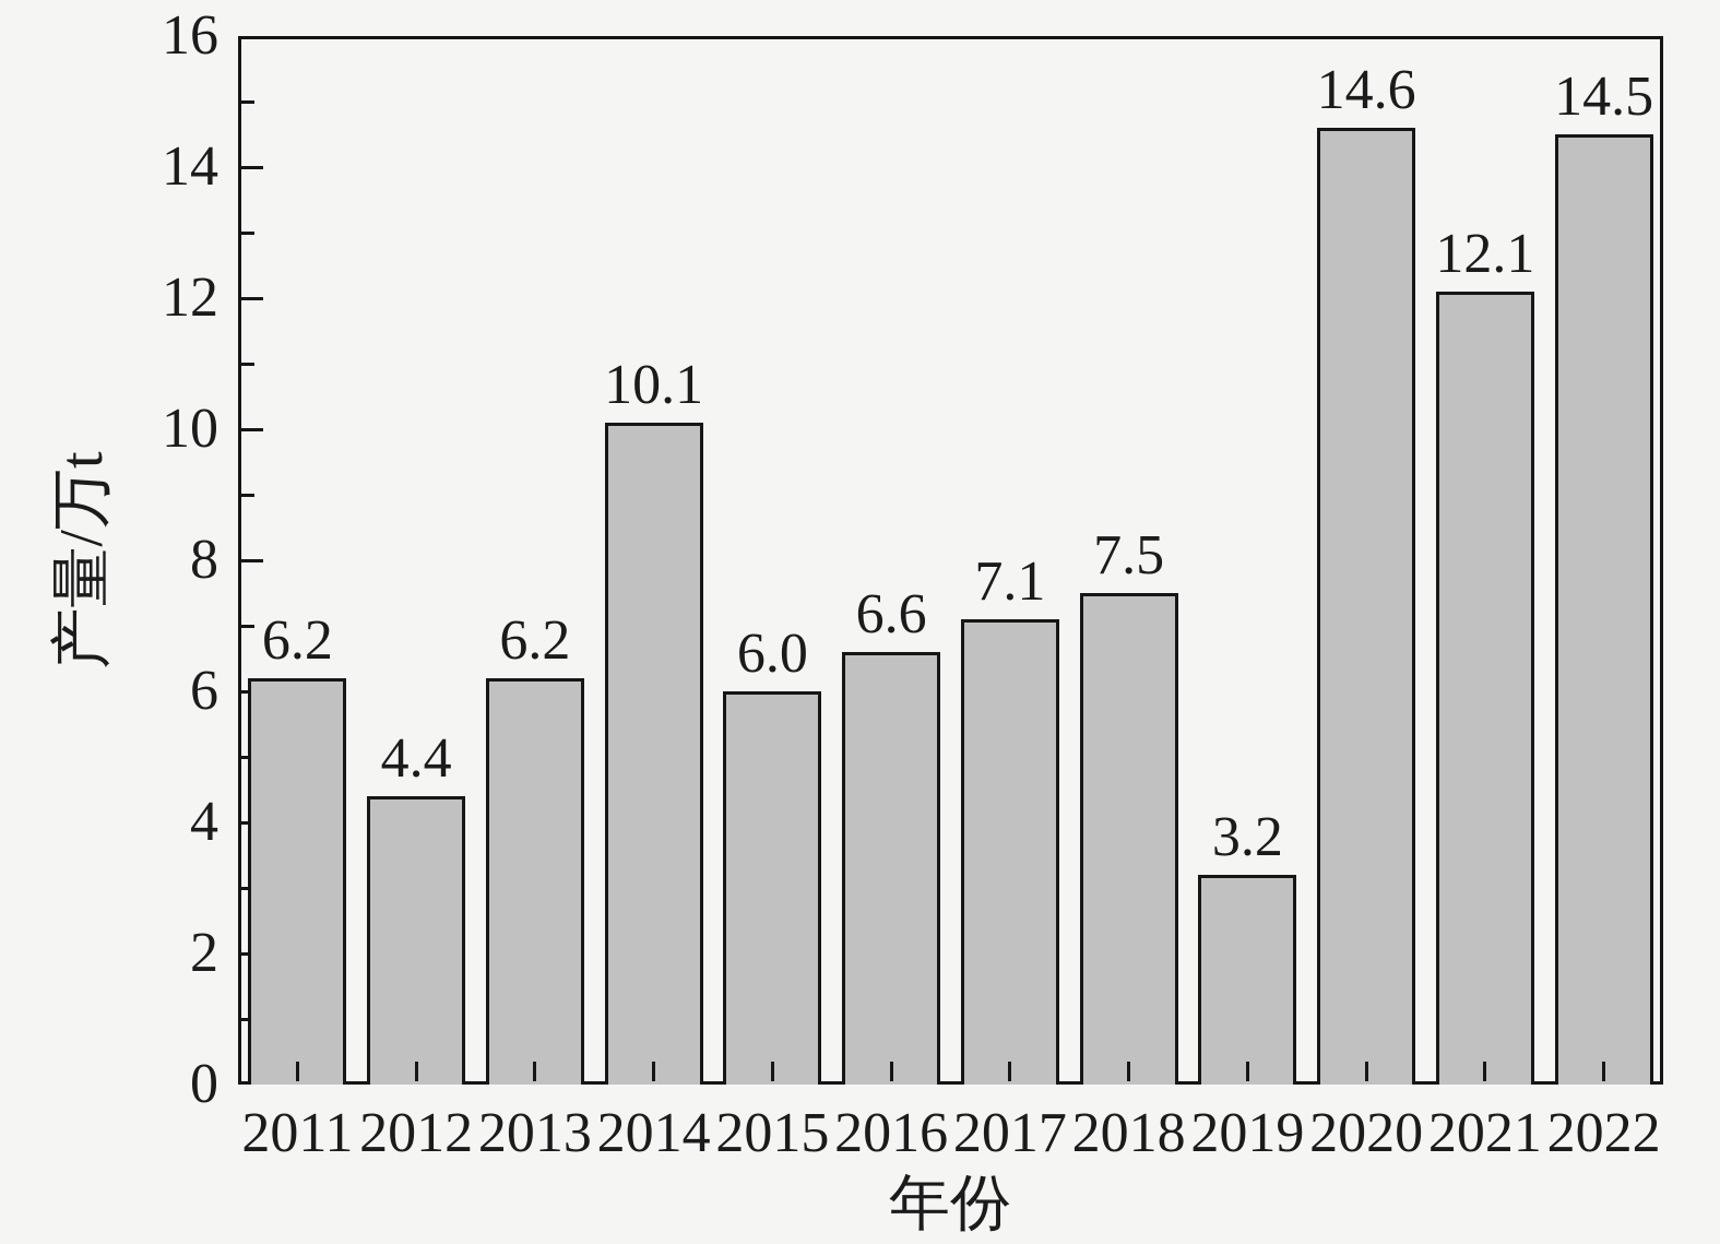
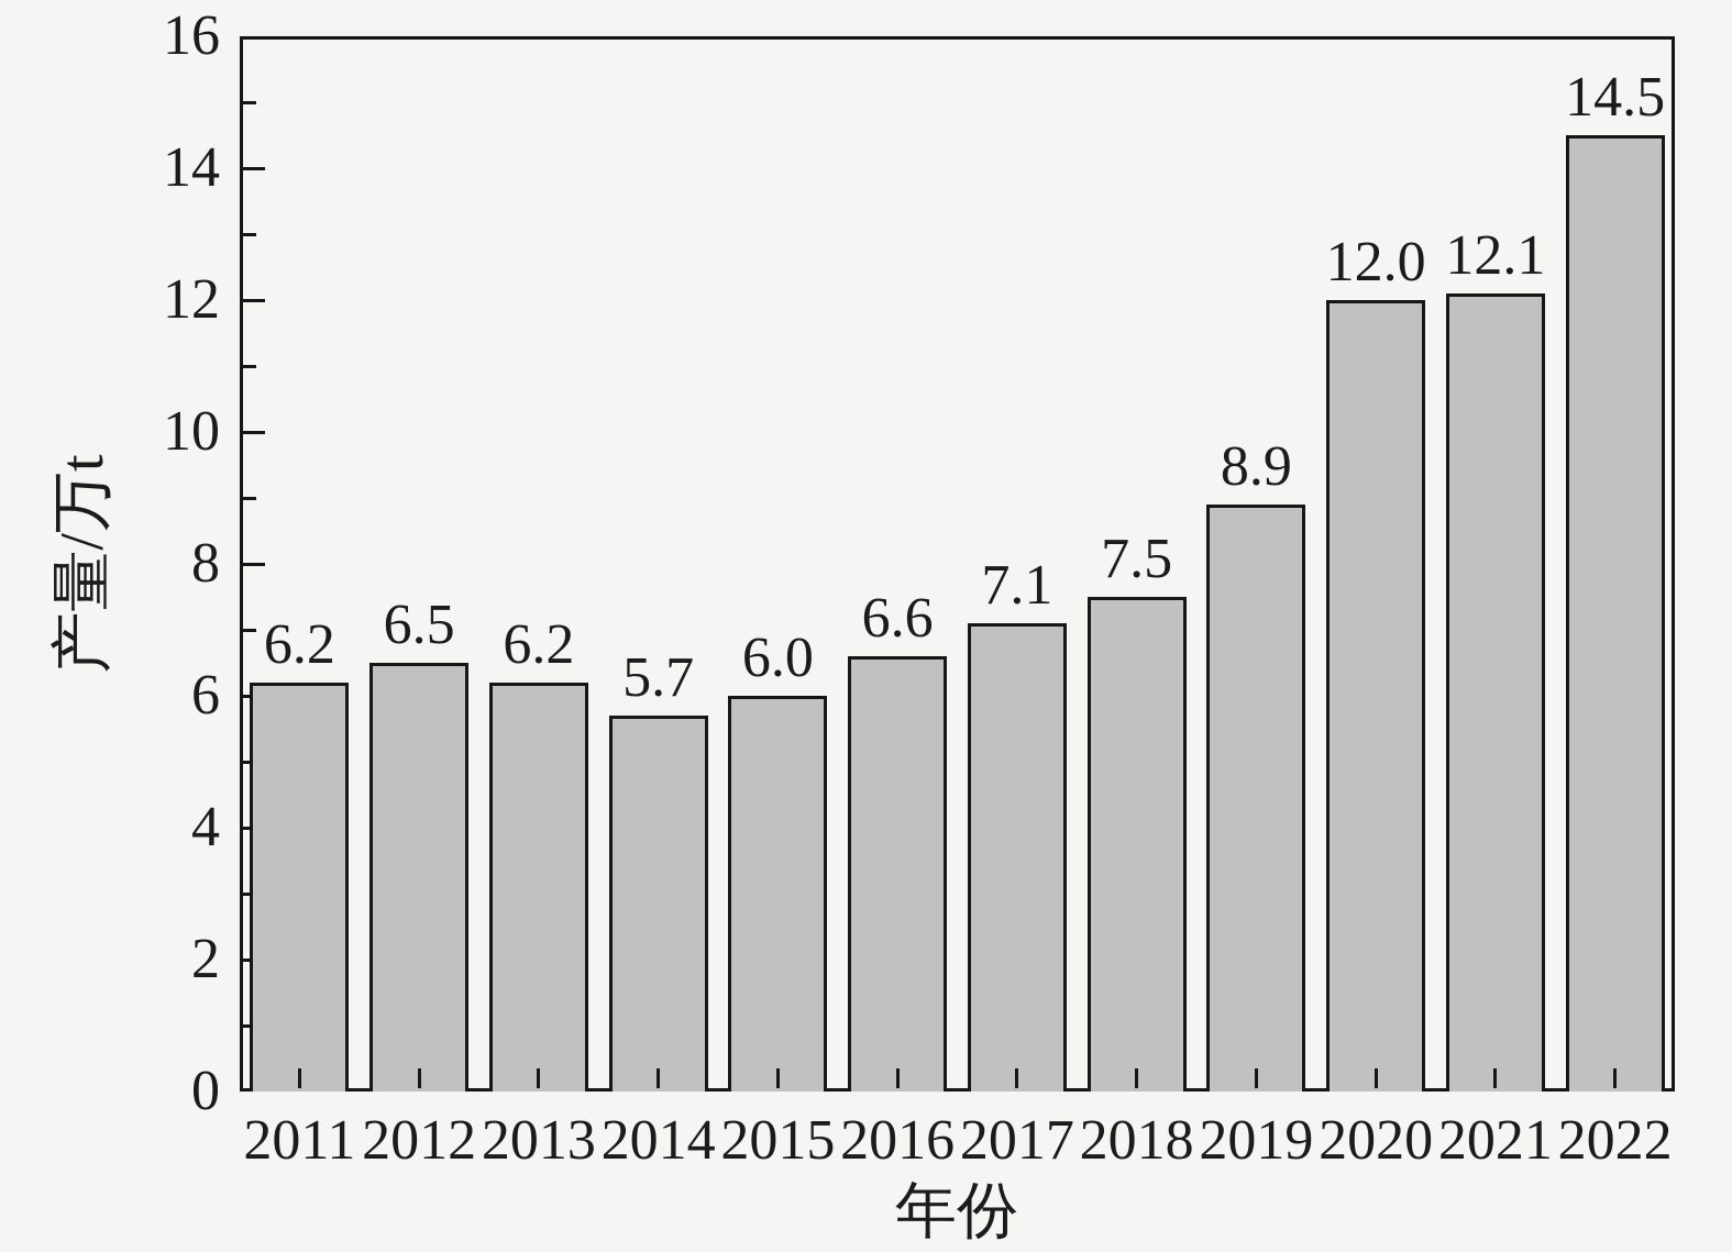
2012: 4.4 -> 6.5
2014: 10.1 -> 5.7
2019: 3.2 -> 8.9
2020: 14.6 -> 12.0
